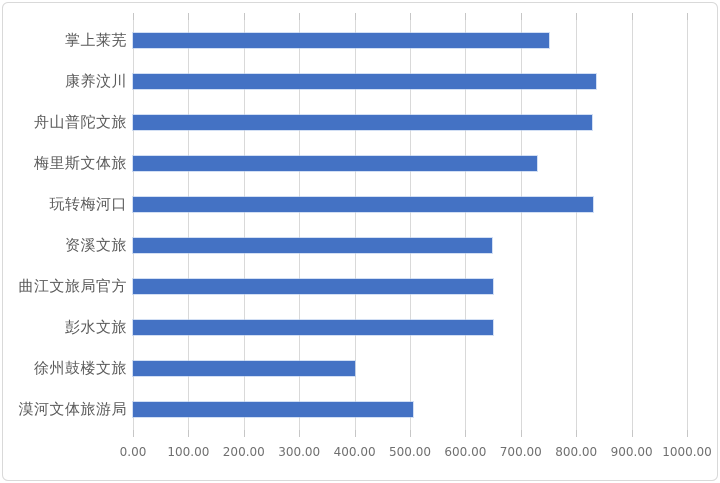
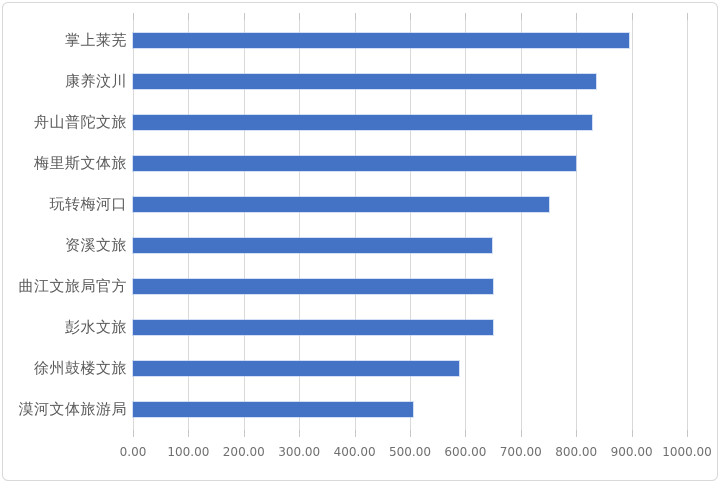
掌上莱芜: 750 -> 900
梅里斯文体旅: 730 -> 800
玩转梅河口: 830 -> 750
徐州鼓楼文旅: 400 -> 590
